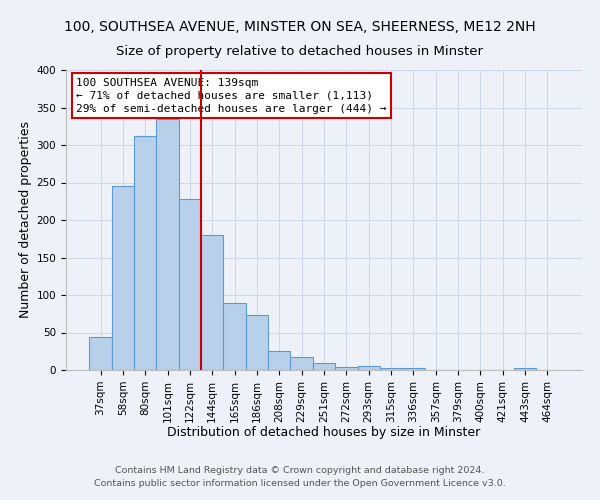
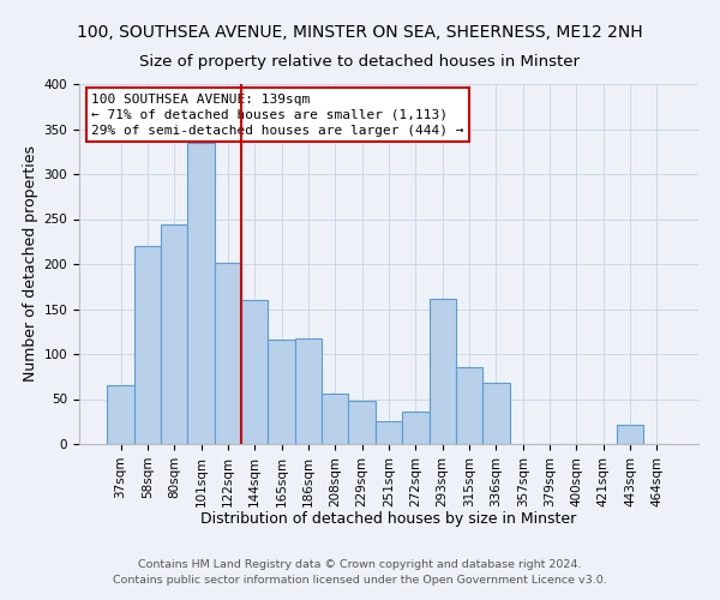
37sqm: 44 -> 66
58sqm: 245 -> 220
80sqm: 312 -> 244
122sqm: 228 -> 202
144sqm: 180 -> 160
165sqm: 90 -> 116
186sqm: 74 -> 118
208sqm: 26 -> 56
229sqm: 17 -> 48
251sqm: 10 -> 26
272sqm: 4 -> 36
293sqm: 5 -> 162
315sqm: 3 -> 86
336sqm: 3 -> 68
443sqm: 3 -> 22
